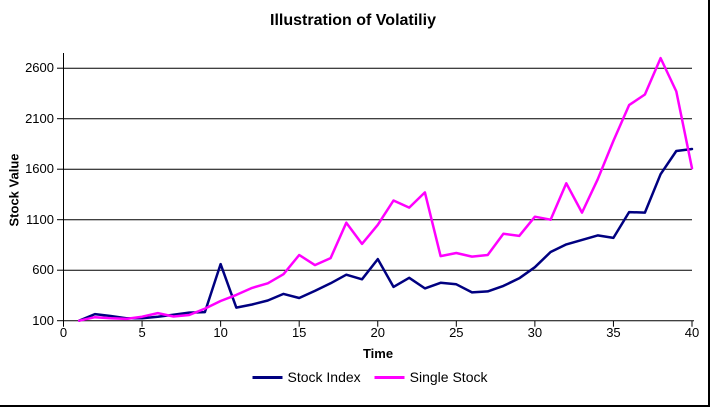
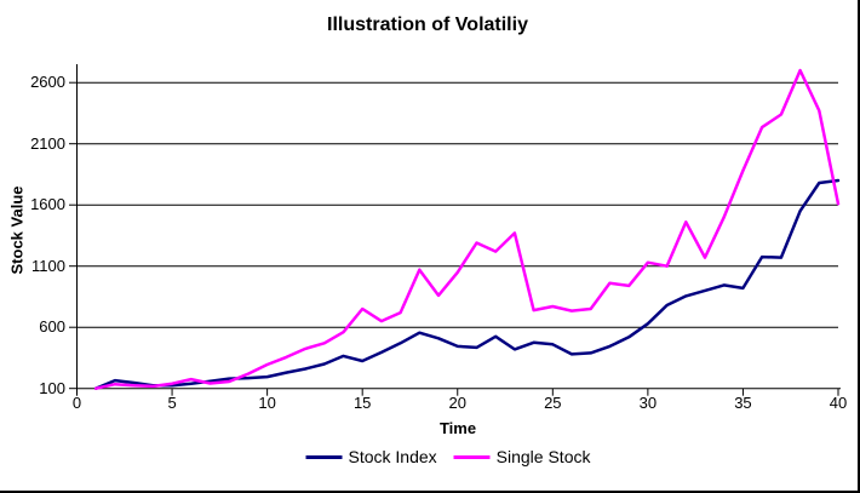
Stock Index/10: 660 -> 200
Stock Index/20: 710 -> 440
